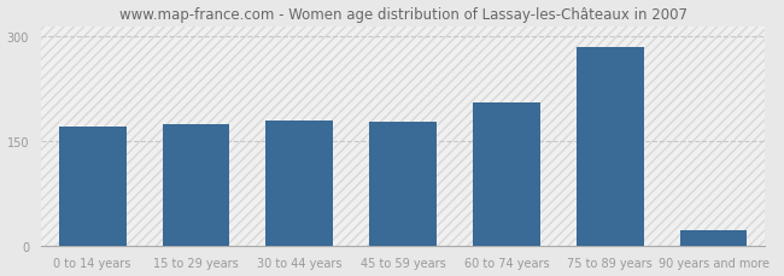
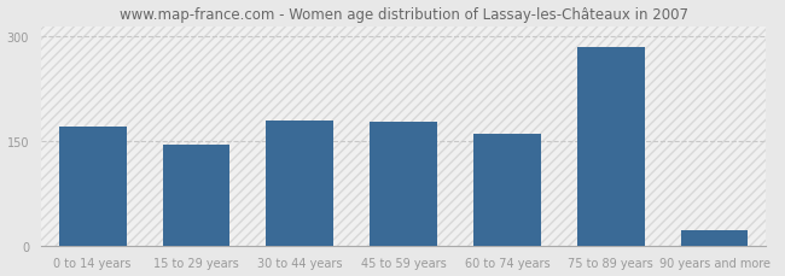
15 to 29 years: 174 -> 144
60 to 74 years: 206 -> 161
